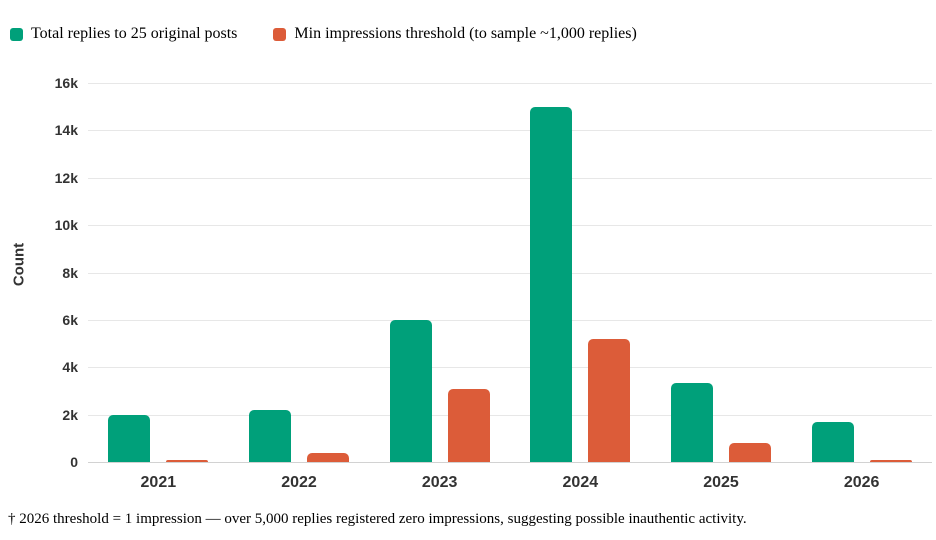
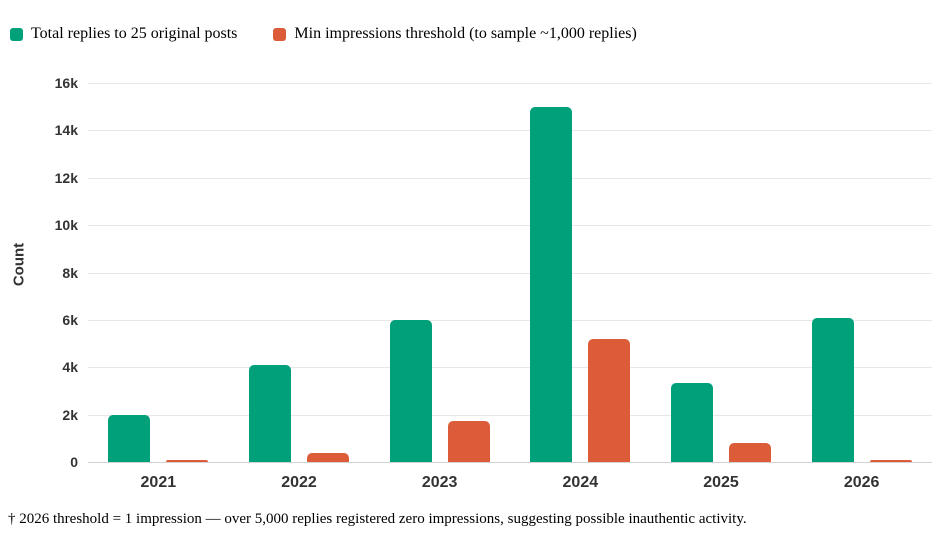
Total replies to 25 original posts/2022: 2.2k -> 4.1k
Min impressions threshold (to sample ~1,000 replies)/2023: 3.1k -> 1.8k
Total replies to 25 original posts/2026: 1.7k -> 6.1k
